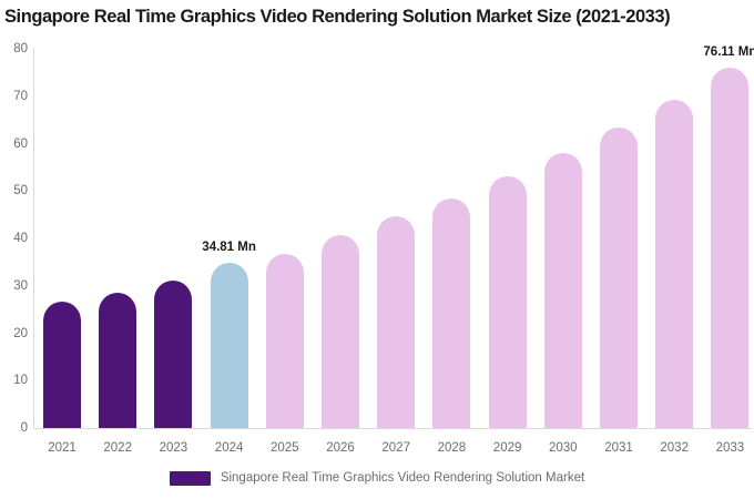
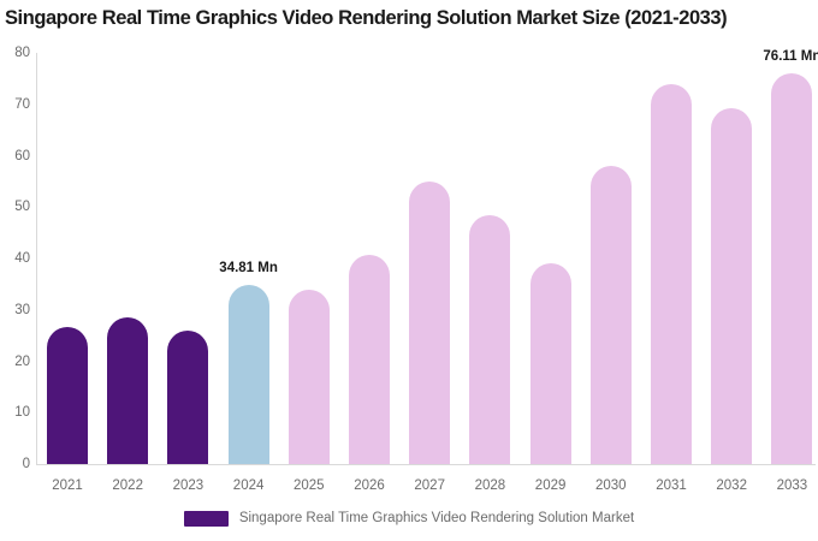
2023: 31 -> 26
2025: 37 -> 34
2027: 45 -> 55
2029: 53 -> 39
2031: 64 -> 74
